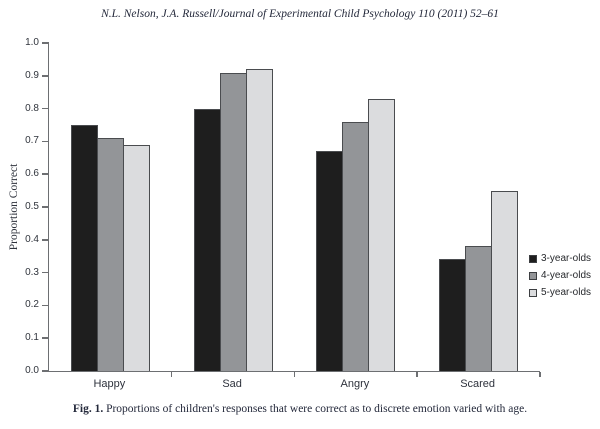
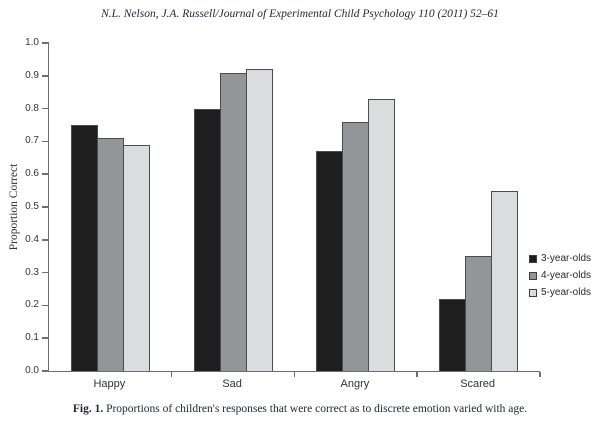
3-year-olds/Scared: 0.34 -> 0.22
4-year-olds/Scared: 0.38 -> 0.35
